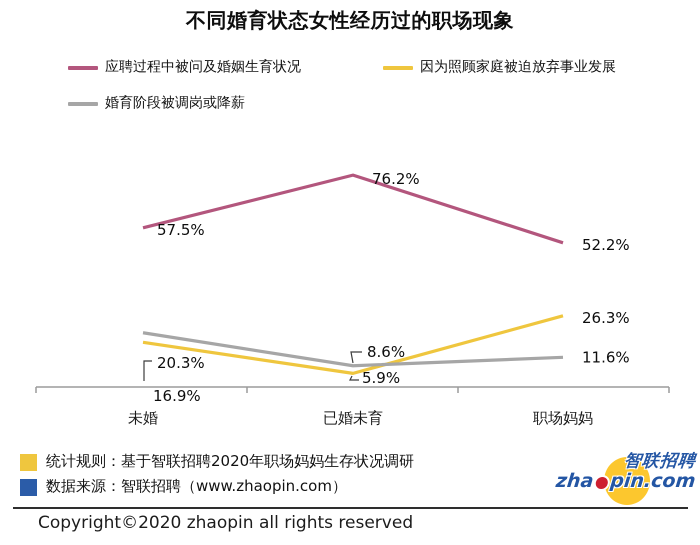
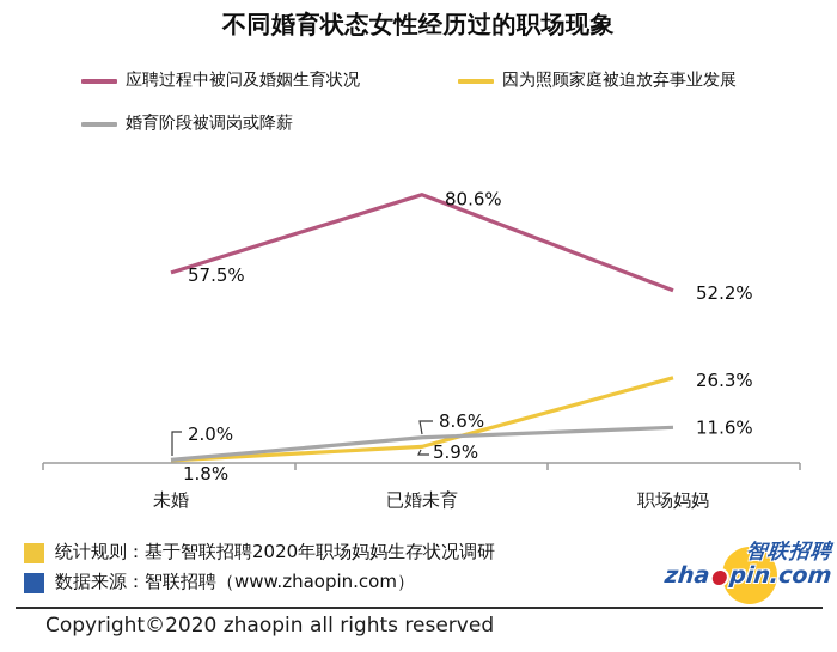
因为照顾家庭被迫放弃事业发展/未婚: 16.9% -> 1.8%
婚育阶段被调岗或降薪/未婚: 20.3% -> 2.0%
应聘过程中被问及婚姻生育状况/已婚未育: 76.2% -> 80.6%
